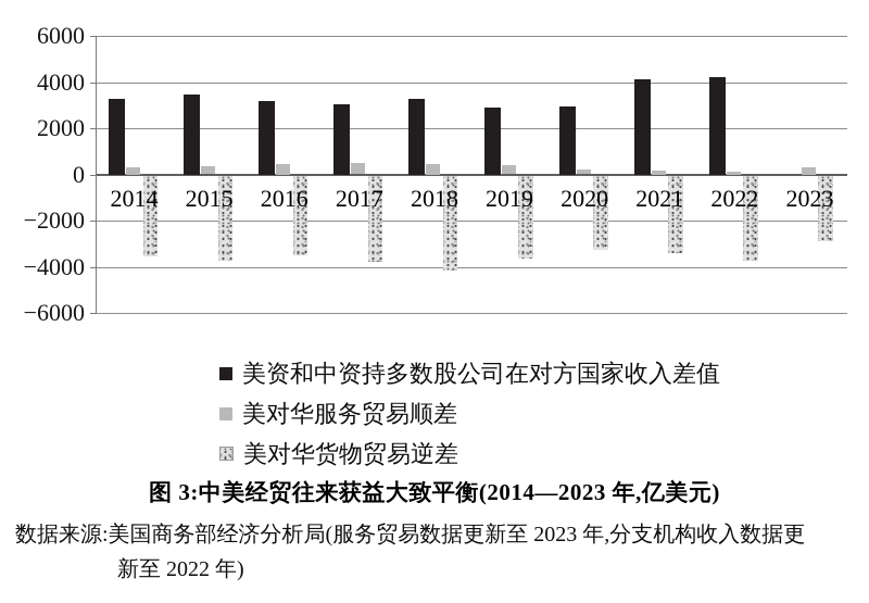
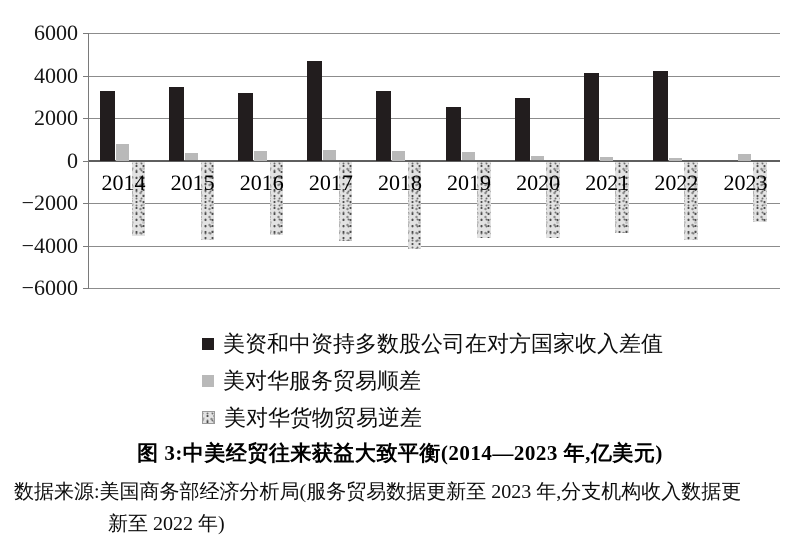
美对华服务贸易顺差/2014: 300 -> 800
美资和中资持多数股公司在对方国家收入差值/2017: 3000 -> 4700
美资和中资持多数股公司在对方国家收入差值/2019: 2900 -> 2500
美对华货物贸易逆差/2020: -3200 -> -3600
